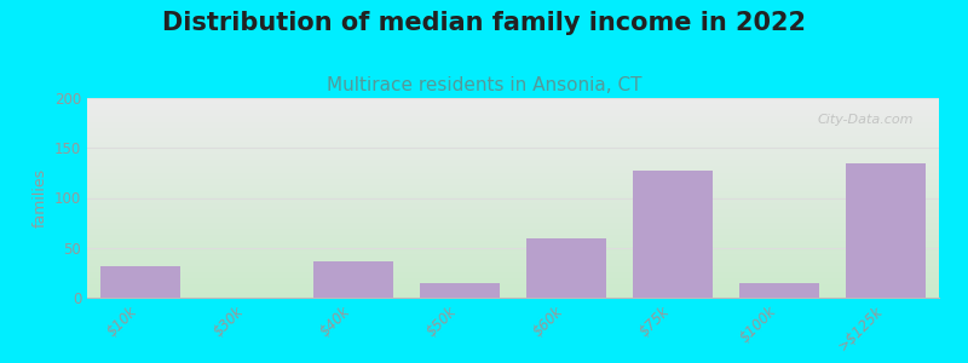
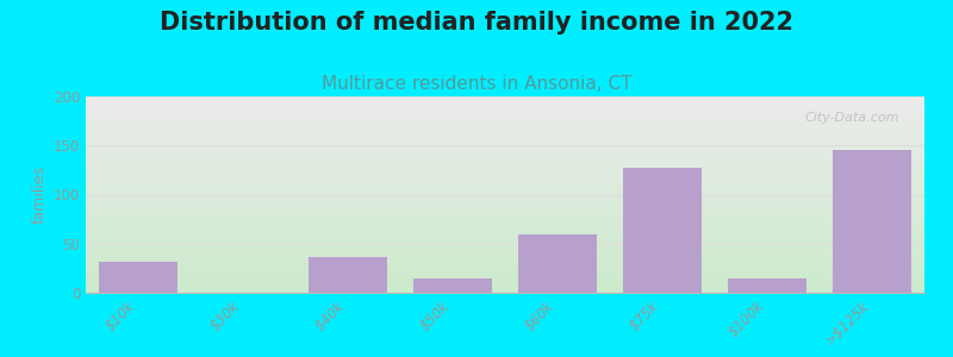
>$125k: 134 -> 145
